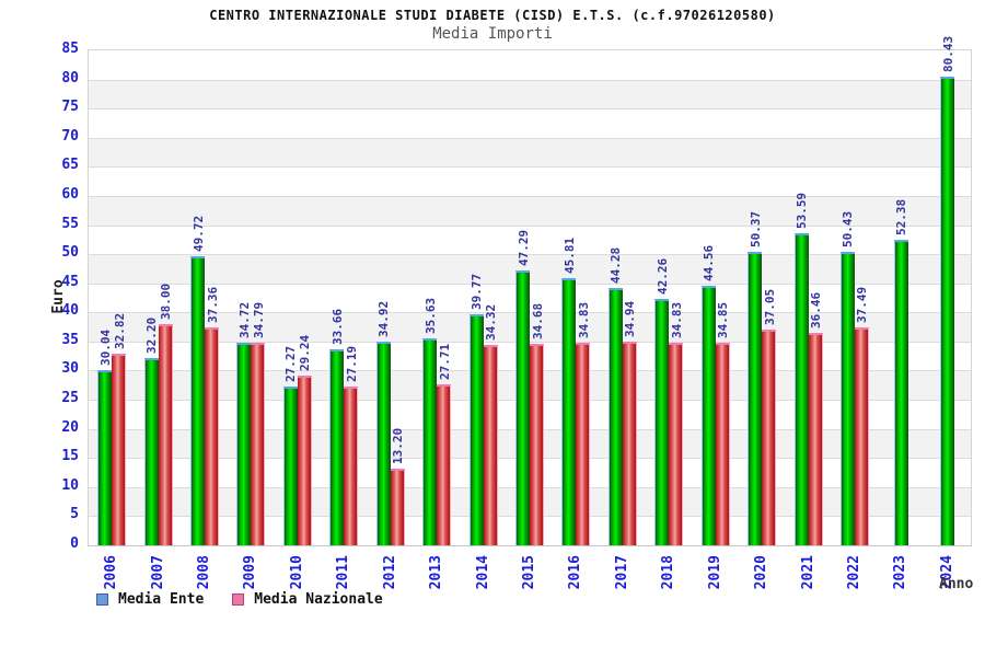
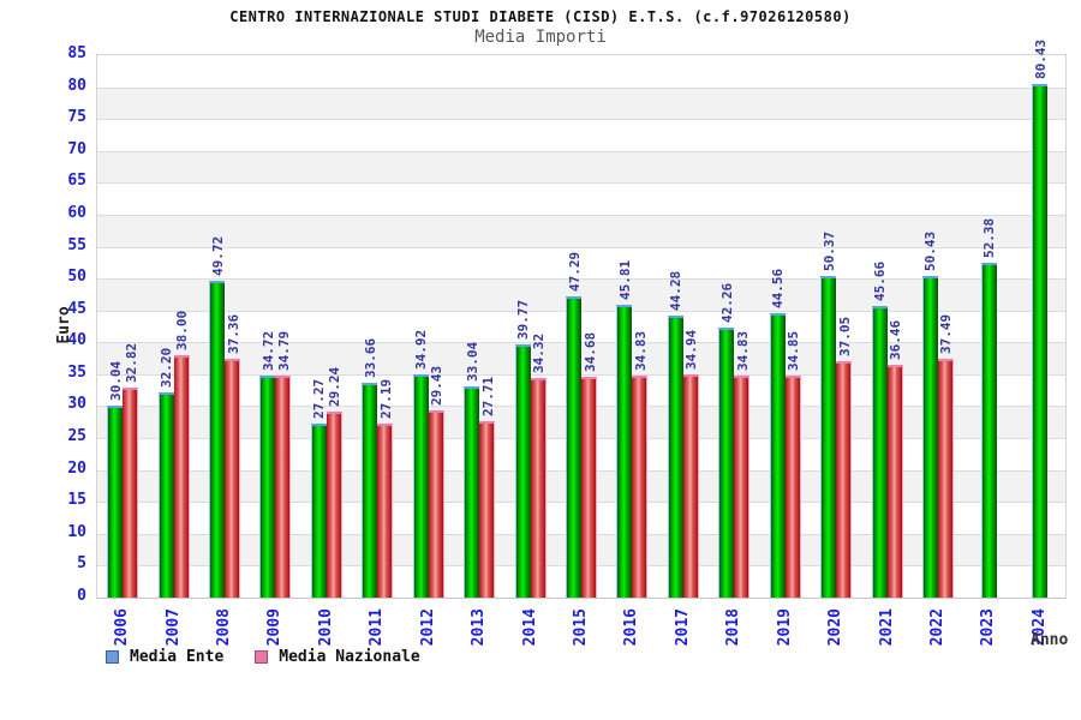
Media Nazionale/2012: 13.20 -> 29.43
Media Ente/2013: 35.63 -> 33.04
Media Ente/2021: 53.59 -> 45.66
